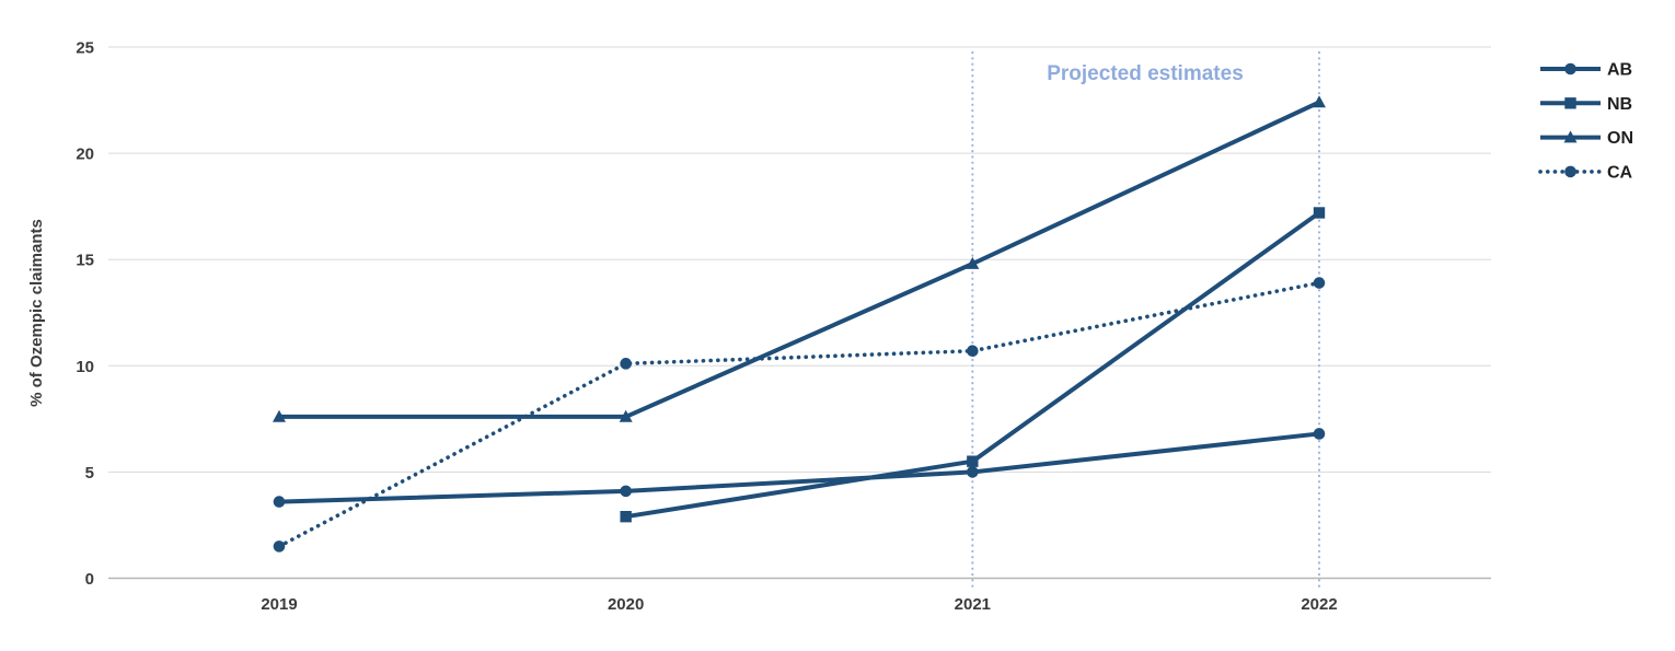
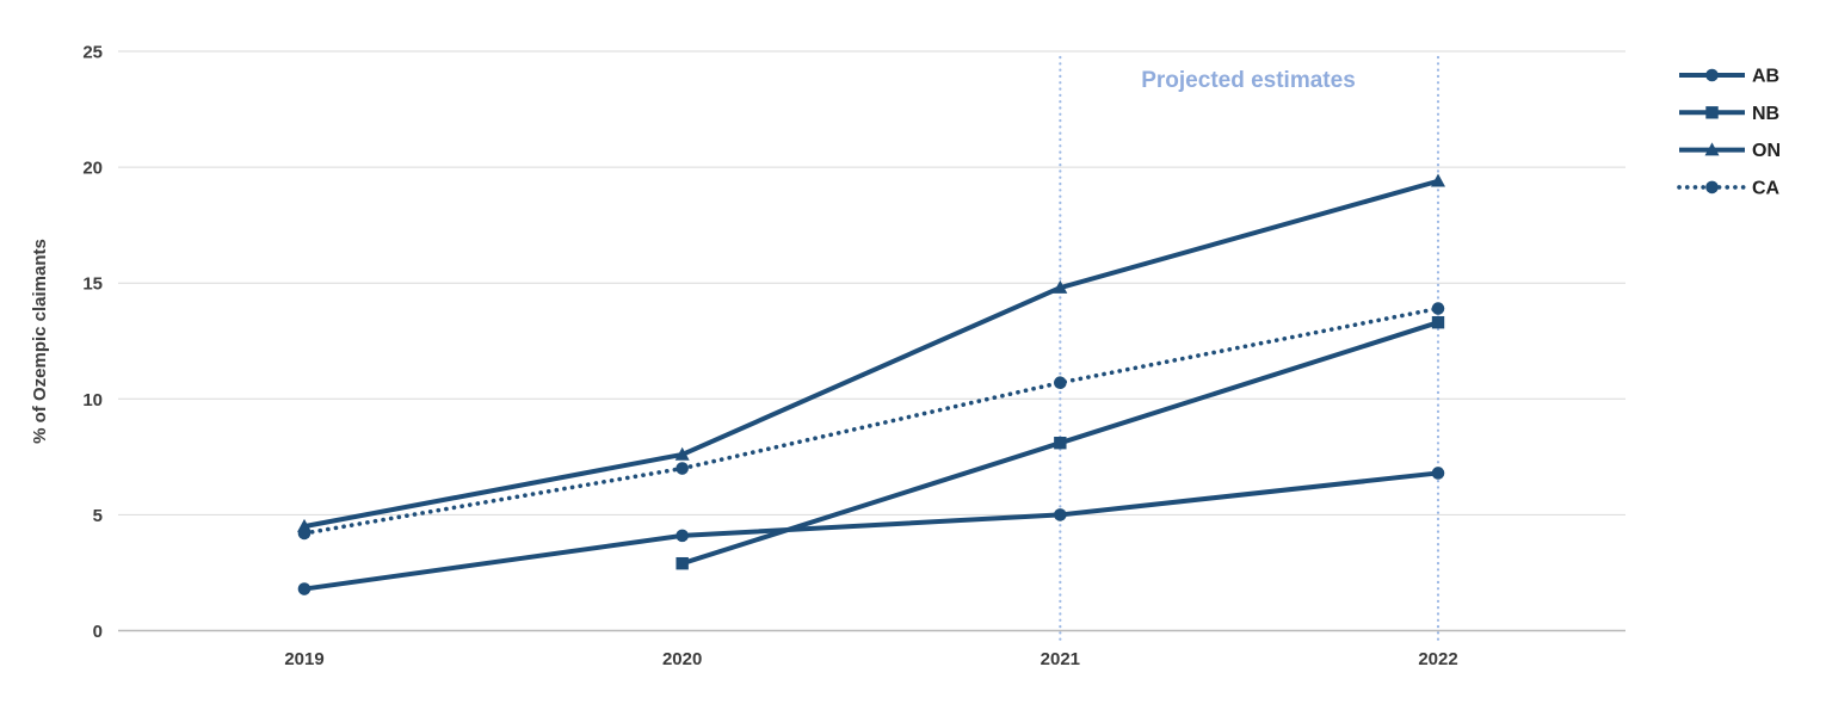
AB/2019: 3.6 -> 1.8
ON/2019: 7.6 -> 4.5
CA/2019: 1.5 -> 4.2
CA/2020: 10.1 -> 7.0
NB/2021: 5.5 -> 8.1
NB/2022: 17.2 -> 13.3
ON/2022: 22.4 -> 19.4
